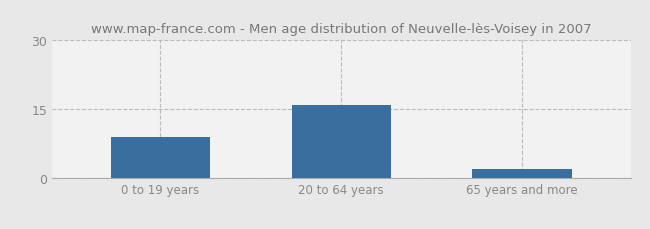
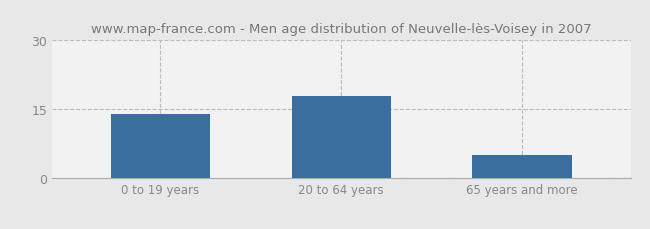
0 to 19 years: 9 -> 14
20 to 64 years: 16 -> 18
65 years and more: 2 -> 5
